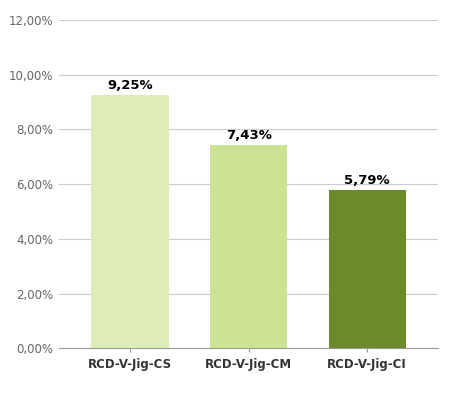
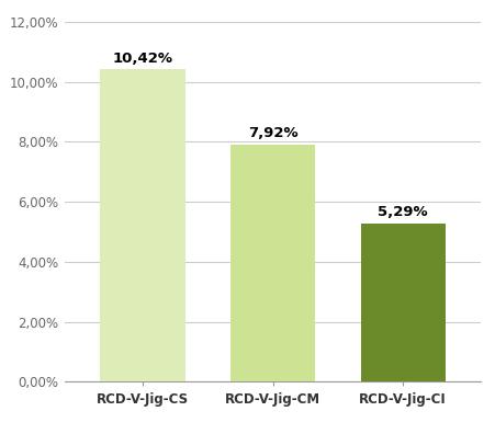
RCD-V-Jig-CS: 9,25% -> 10,42%
RCD-V-Jig-CM: 7,43% -> 7,92%
RCD-V-Jig-CI: 5,79% -> 5,29%
